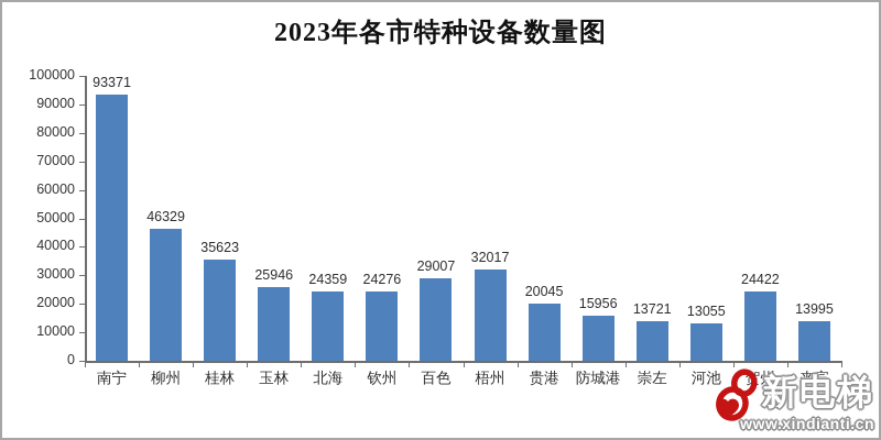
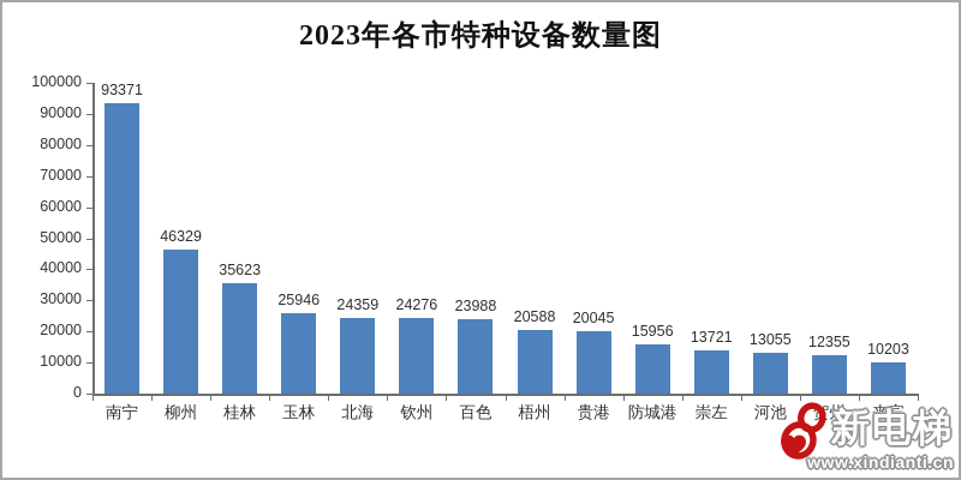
百色: 29007 -> 23988
梧州: 32017 -> 20588
贺州: 24422 -> 12355
来宾: 13995 -> 10203
